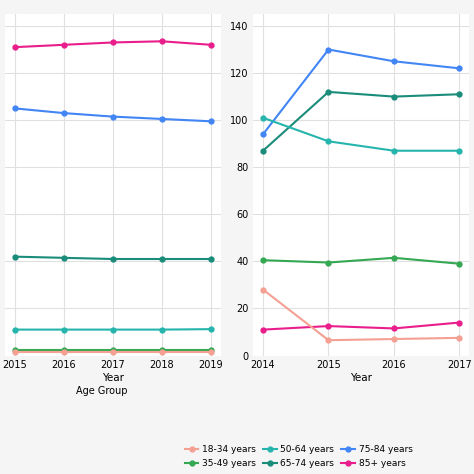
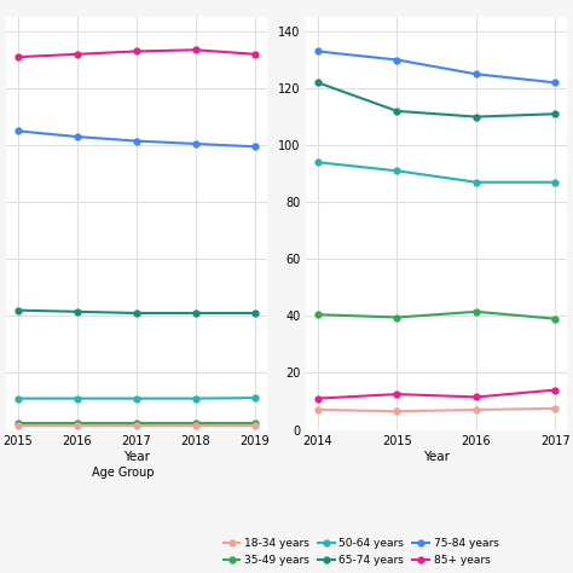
18-34 years/2014: 28.0 -> 7.0
50-64 years/2014: 101 -> 94
65-74 years/2014: 87 -> 122
75-84 years/2014: 94 -> 133
